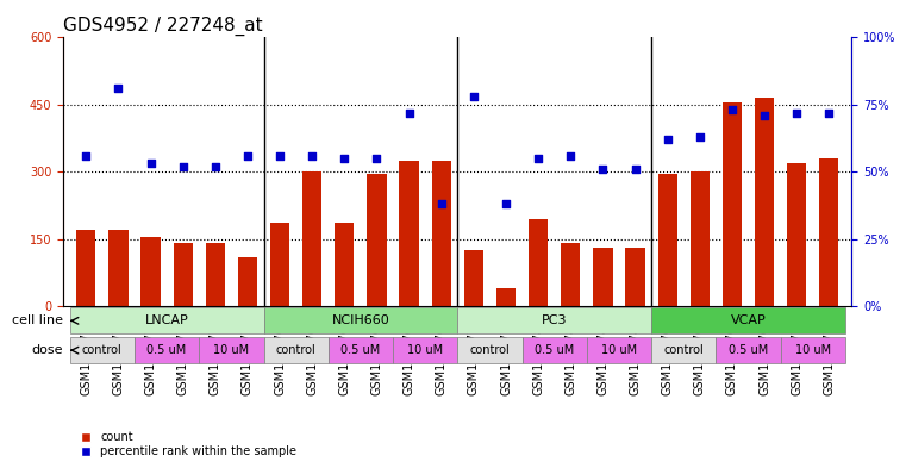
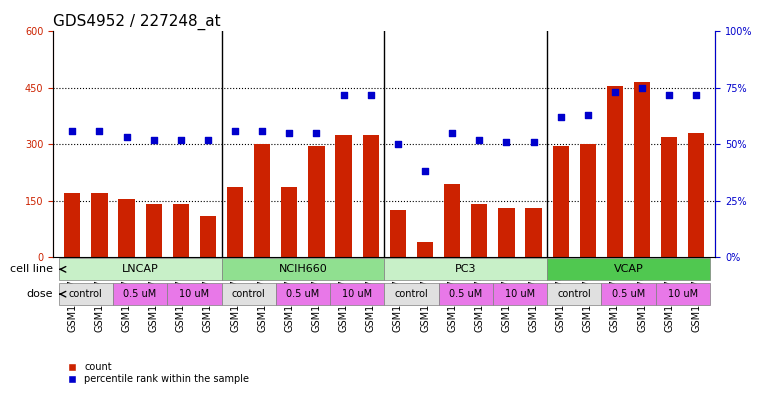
percentile rank within the sample/GSM1359773: 81% -> 56%
percentile rank within the sample/GSM1359777: 56% -> 52%
percentile rank within the sample/GSM1359765: 38% -> 72%
percentile rank within the sample/GSM1359778: 78% -> 50%
percentile rank within the sample/GSM1359781: 56% -> 52%
percentile rank within the sample/GSM1359769: 71% -> 75%
